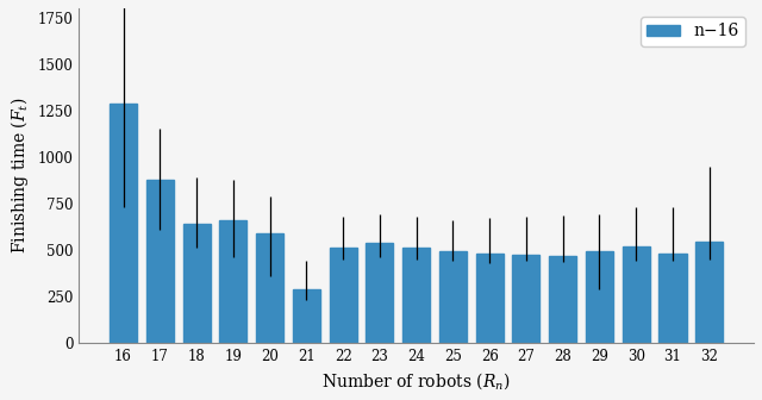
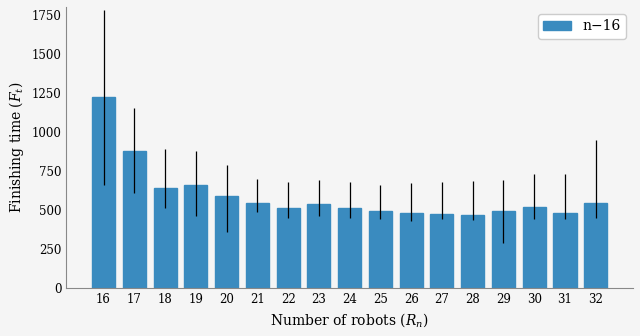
16: 1290 -> 1220
21: 290 -> 540
